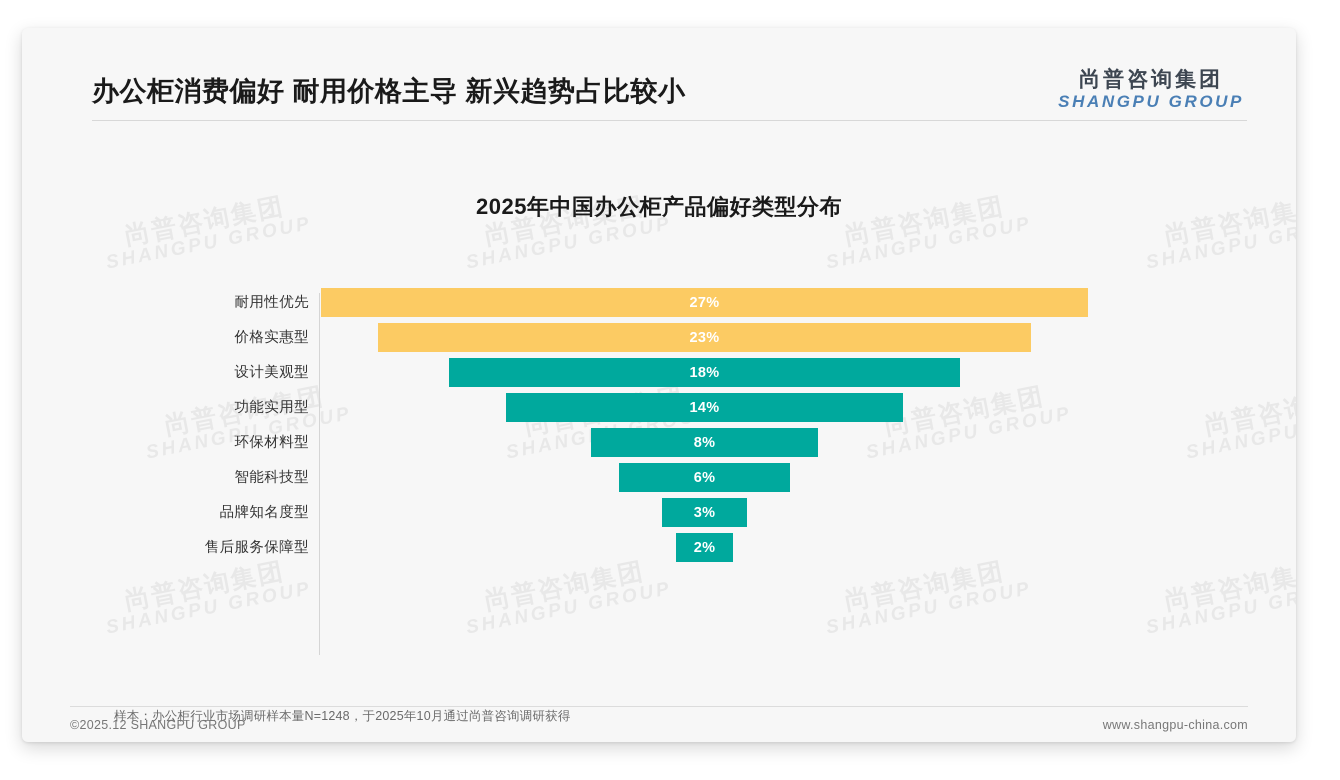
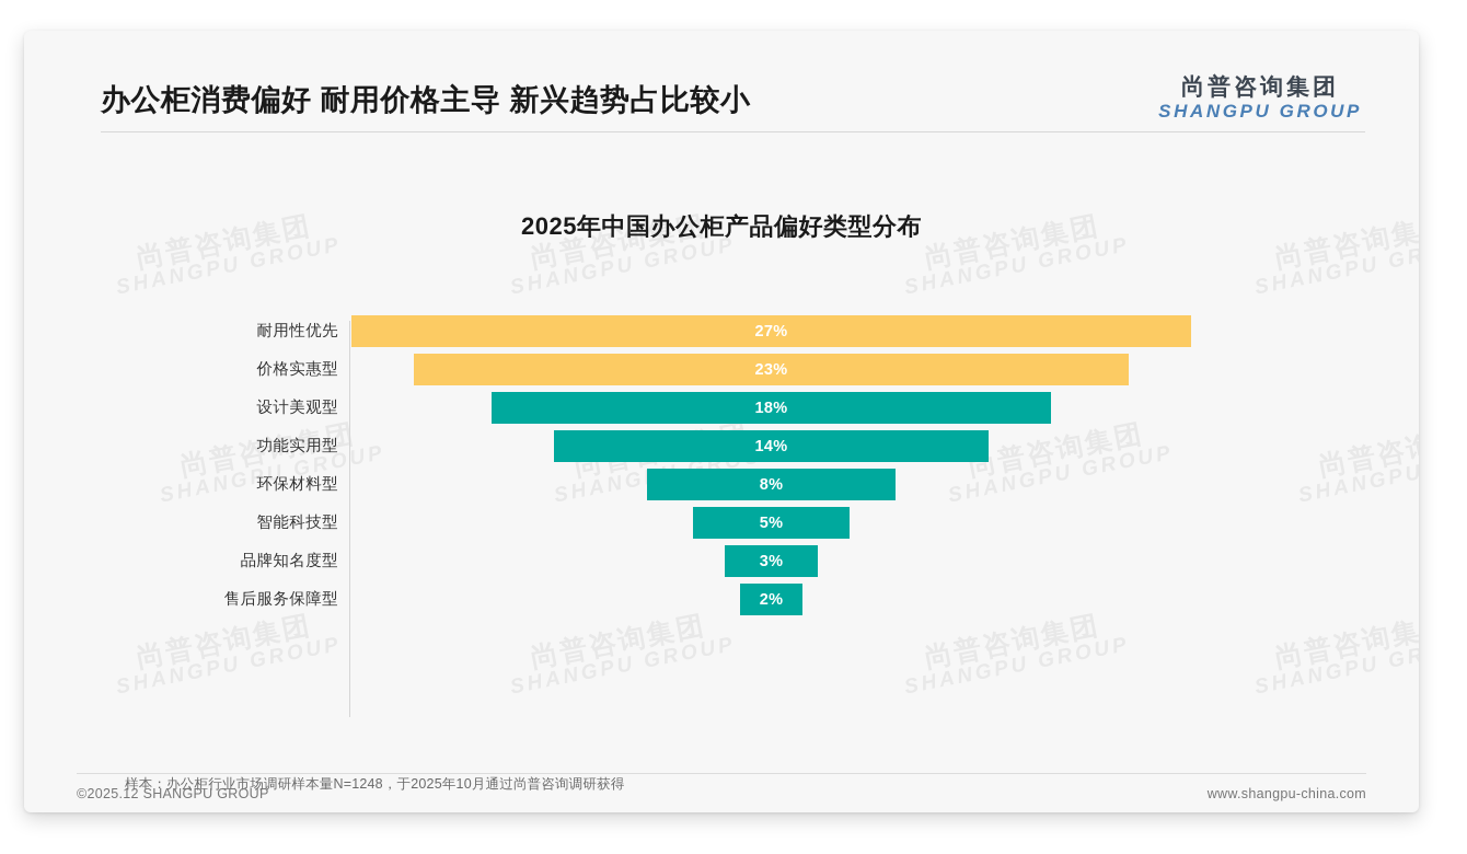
智能科技型: 6% -> 5%
